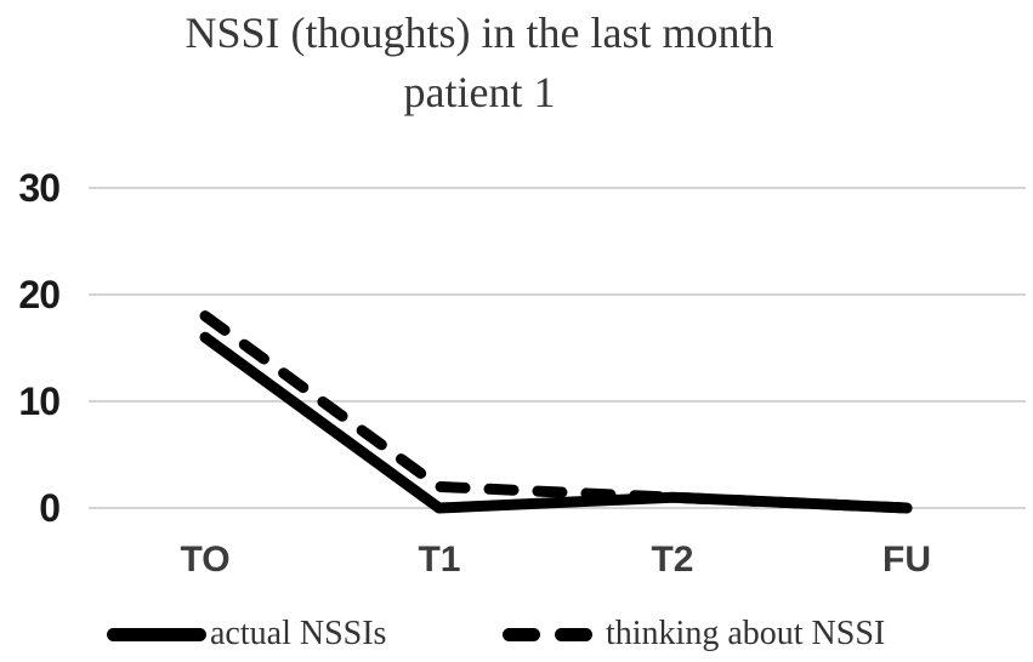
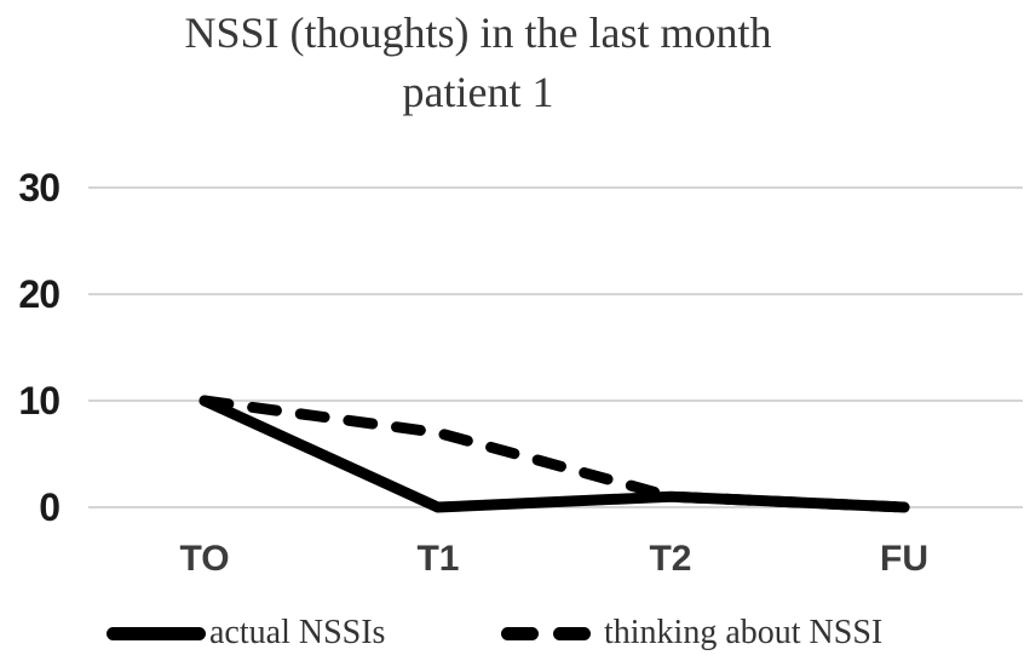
actual NSSIs/TO: 16 -> 10
thinking about NSSI/TO: 18 -> 10
thinking about NSSI/T1: 2 -> 7
